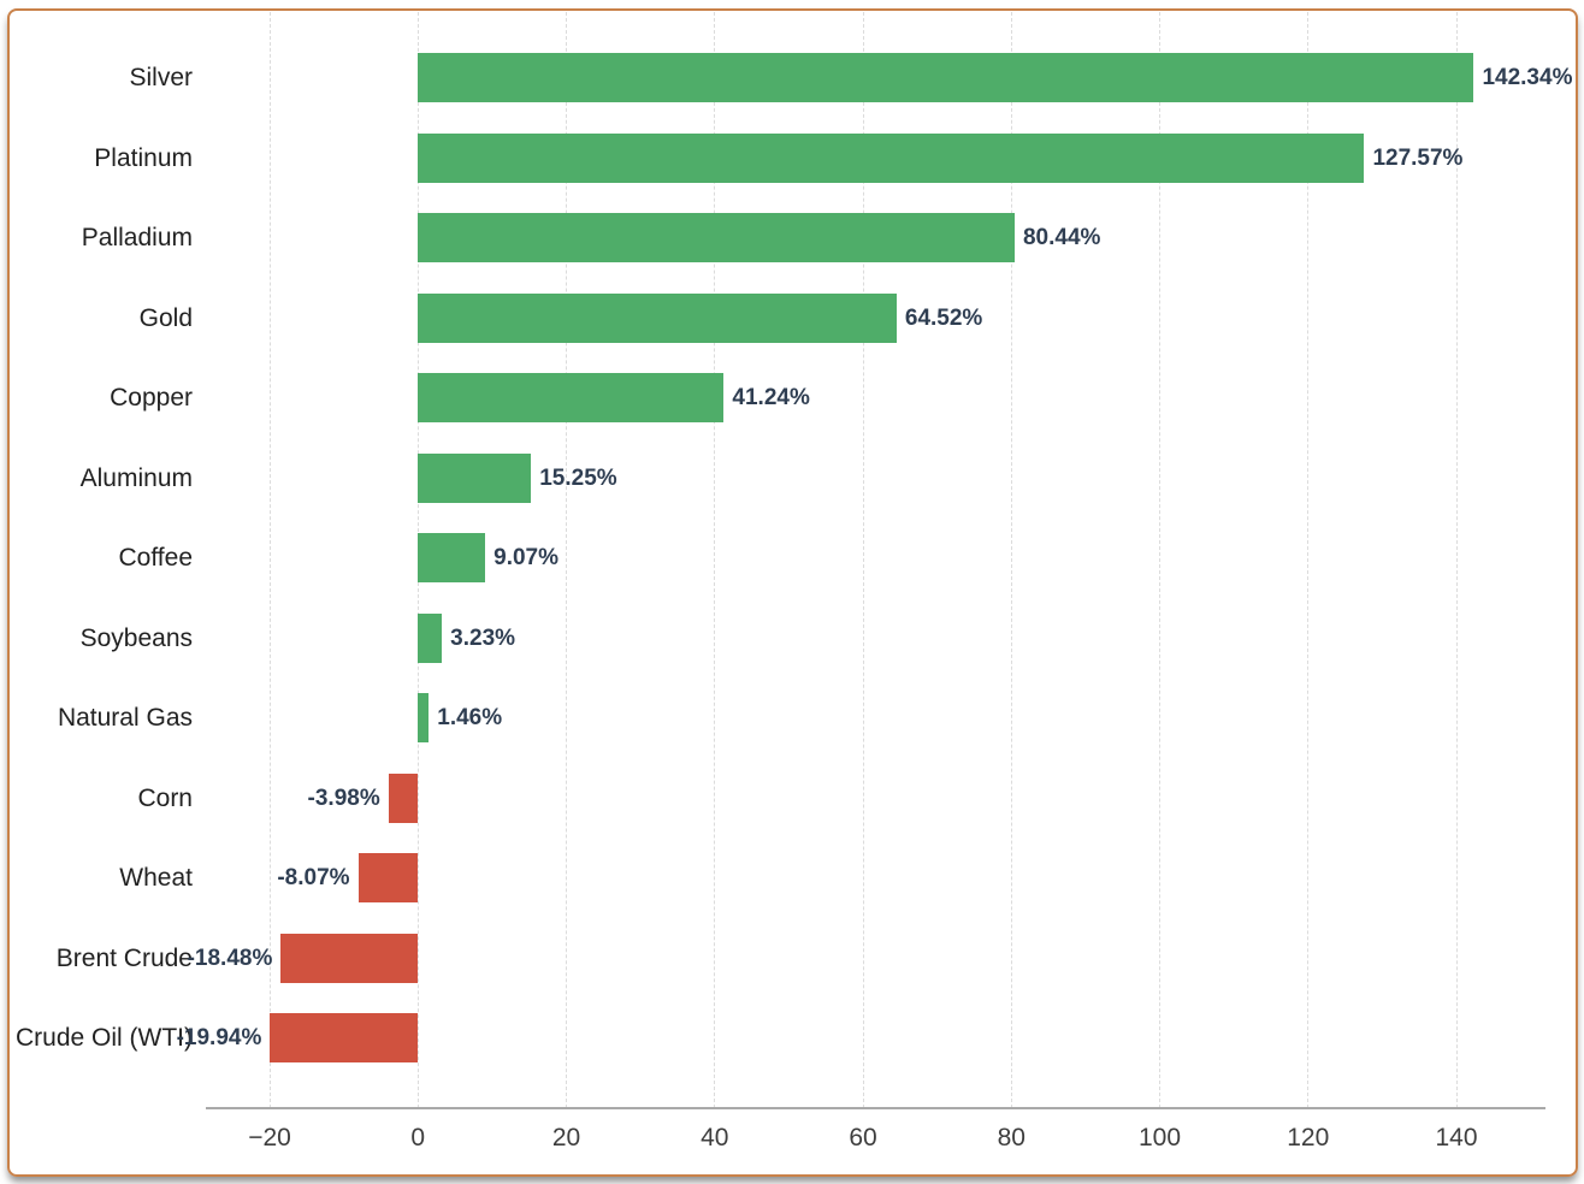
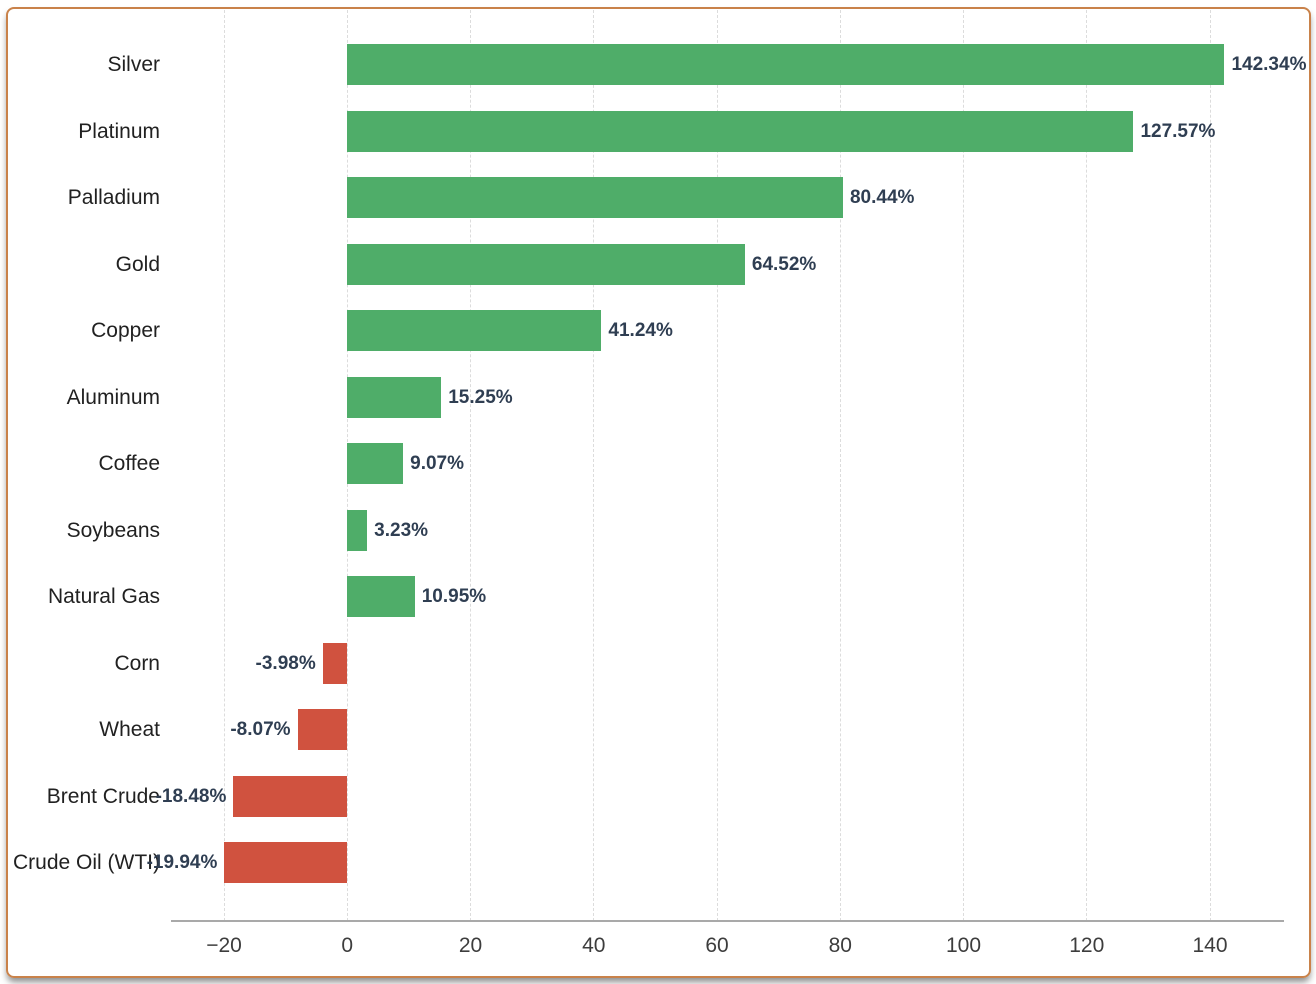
Natural Gas: 1.46% -> 10.95%
